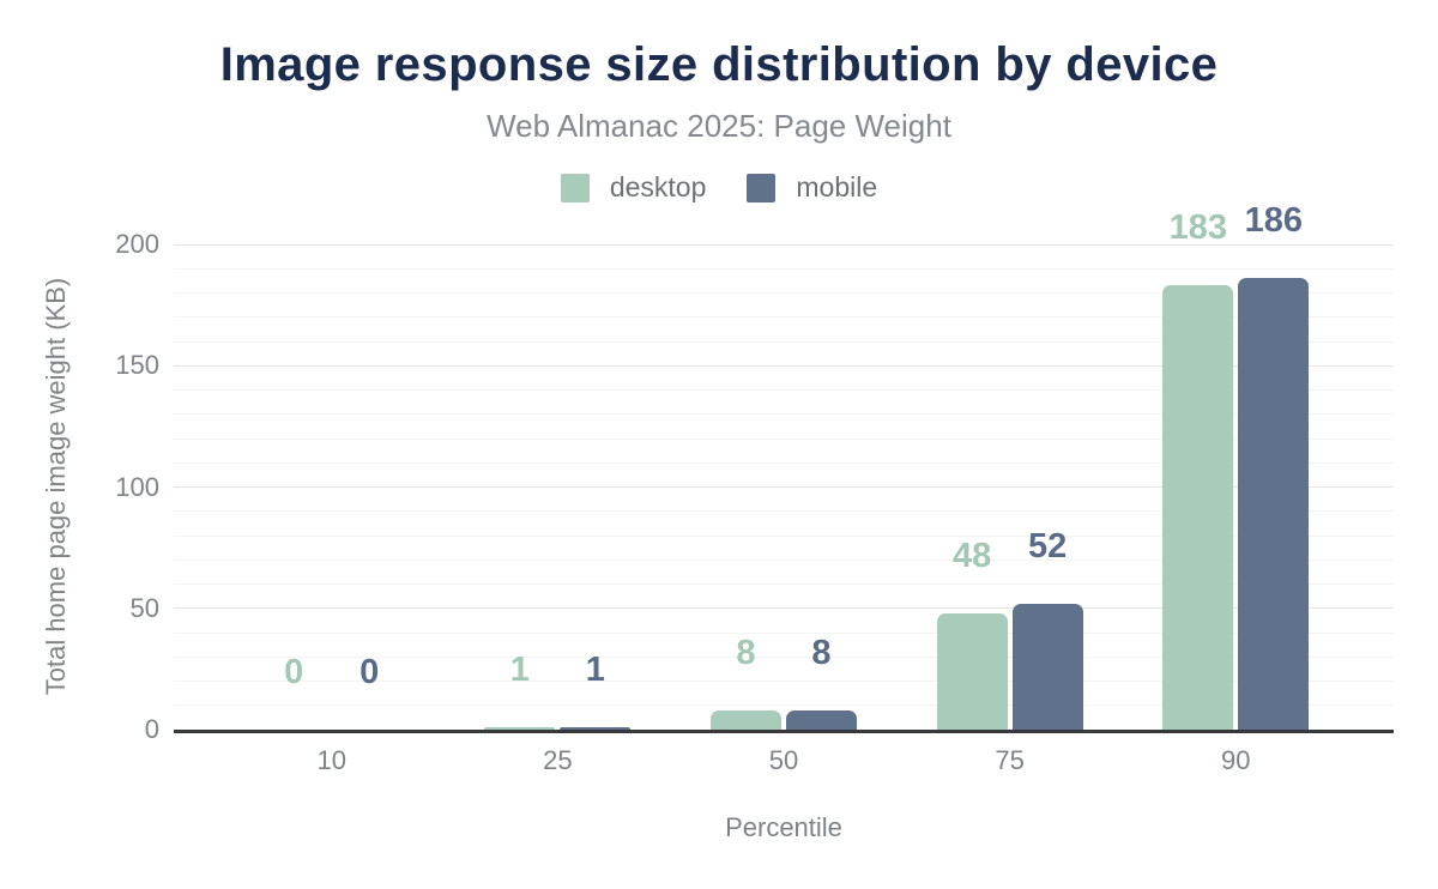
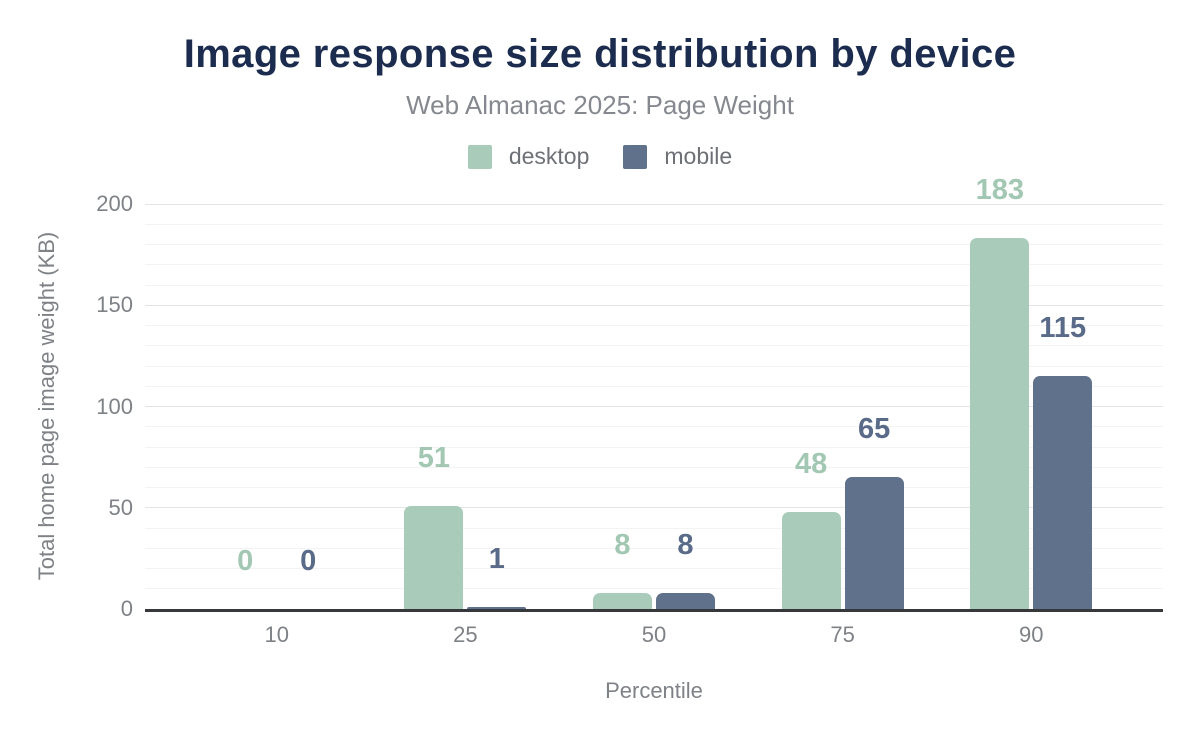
desktop/25: 1 -> 51
mobile/75: 52 -> 65
mobile/90: 186 -> 115
